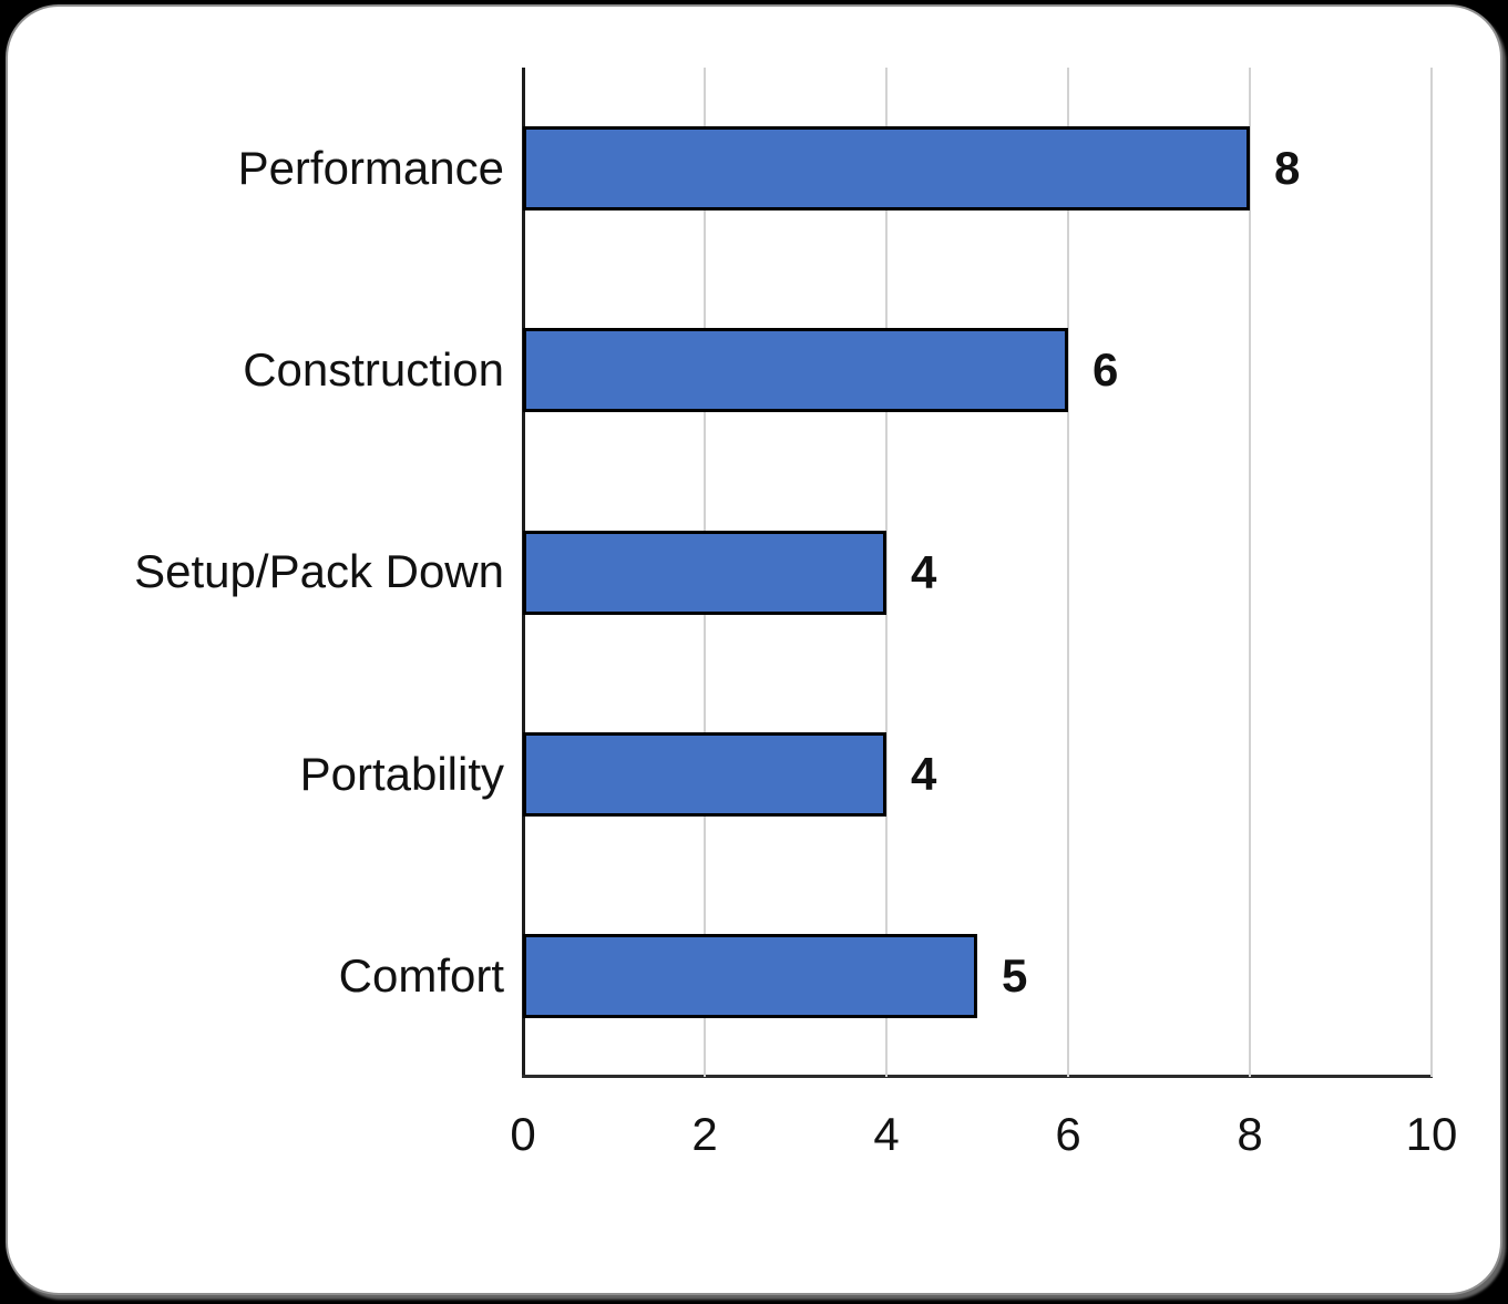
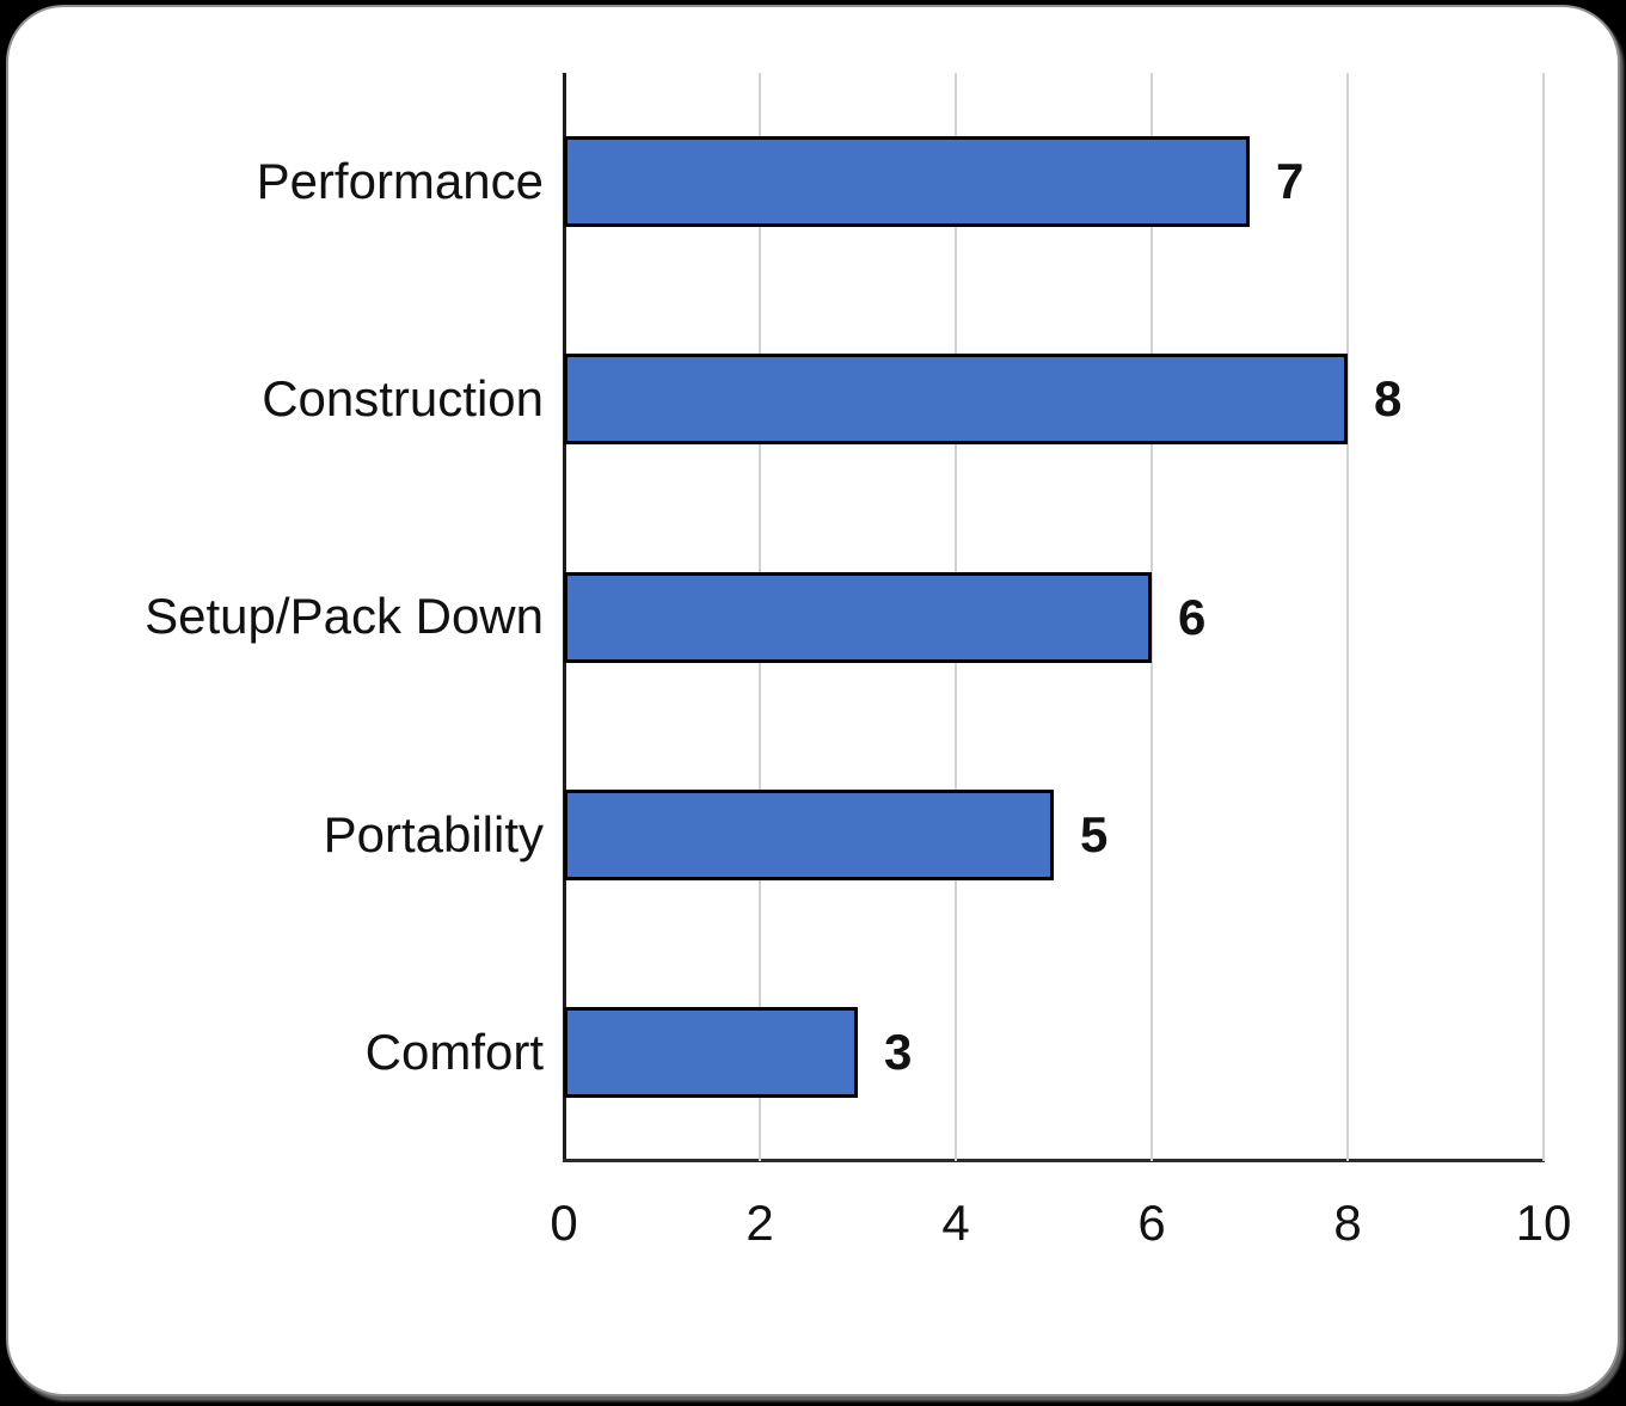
Performance: 8 -> 7
Construction: 6 -> 8
Setup/Pack Down: 4 -> 6
Portability: 4 -> 5
Comfort: 5 -> 3
